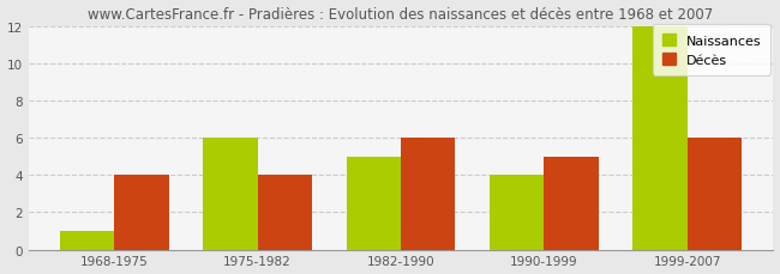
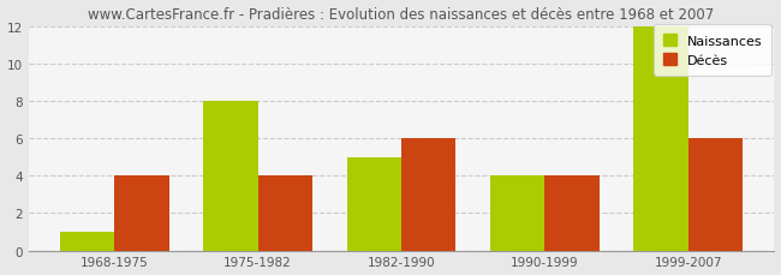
Naissances/1975-1982: 6 -> 8
Décès/1990-1999: 5 -> 4
